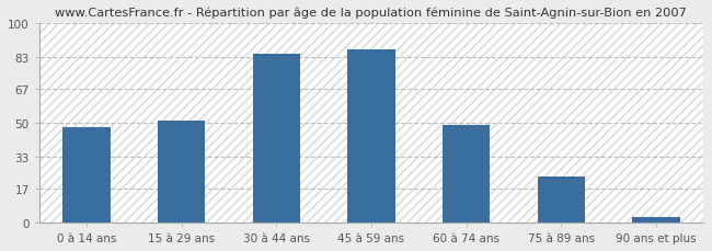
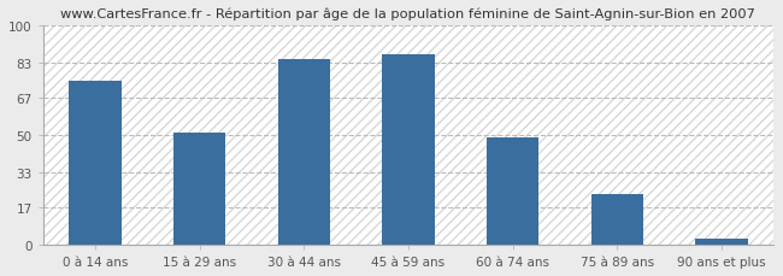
0 à 14 ans: 48 -> 75
